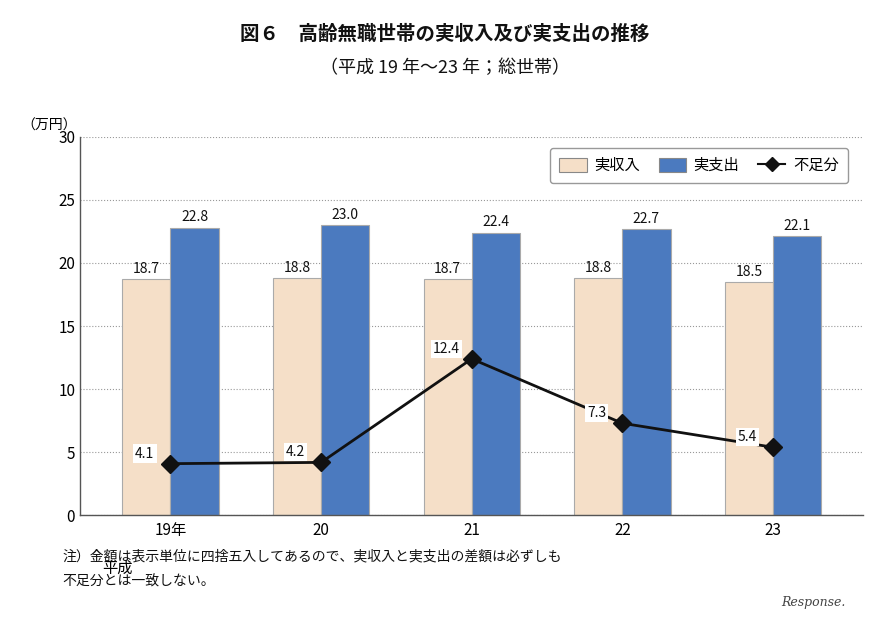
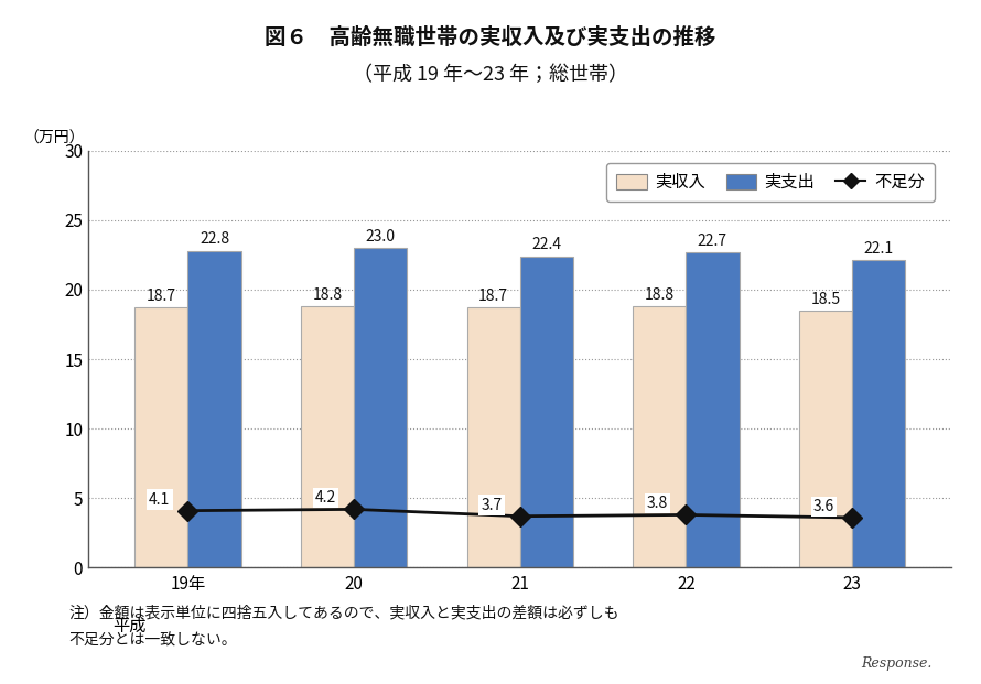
不足分/21: 12.4 -> 3.7
不足分/22: 7.3 -> 3.8
不足分/23: 5.4 -> 3.6
